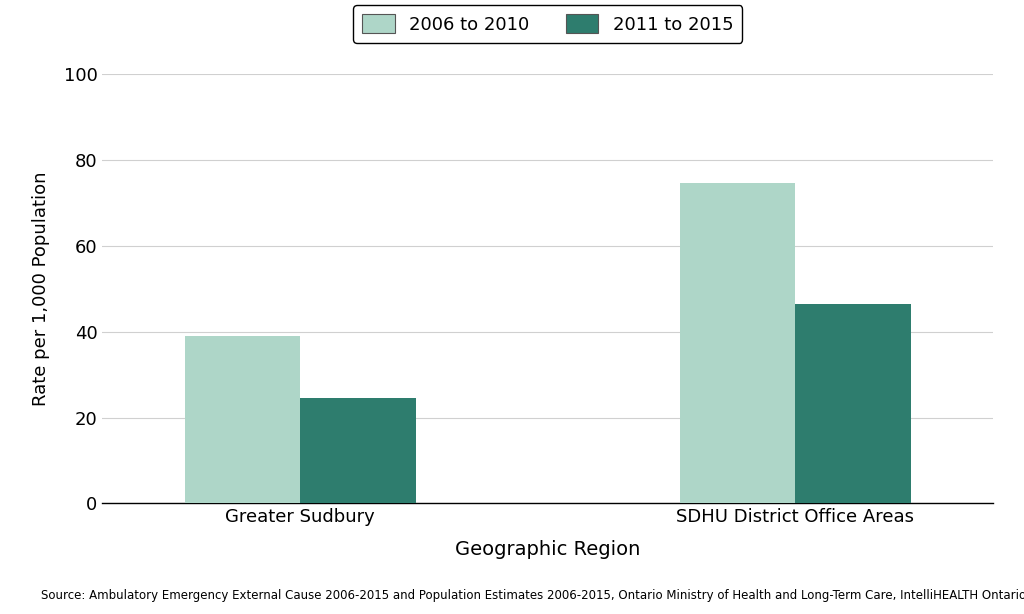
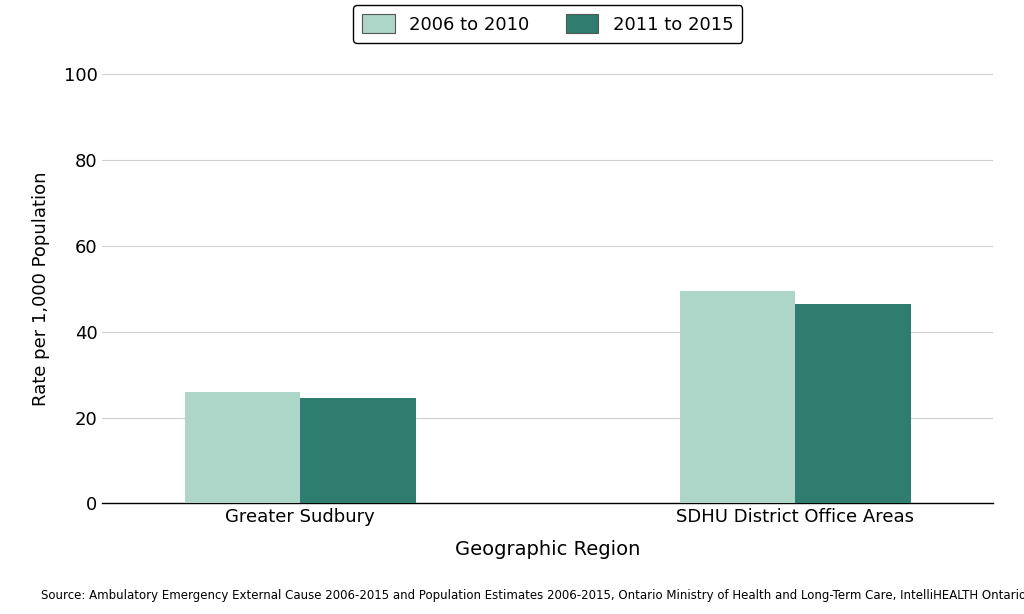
2006 to 2010/Greater Sudbury: 39.0 -> 26.0
2006 to 2010/SDHU District Office Areas: 74.5 -> 49.5
